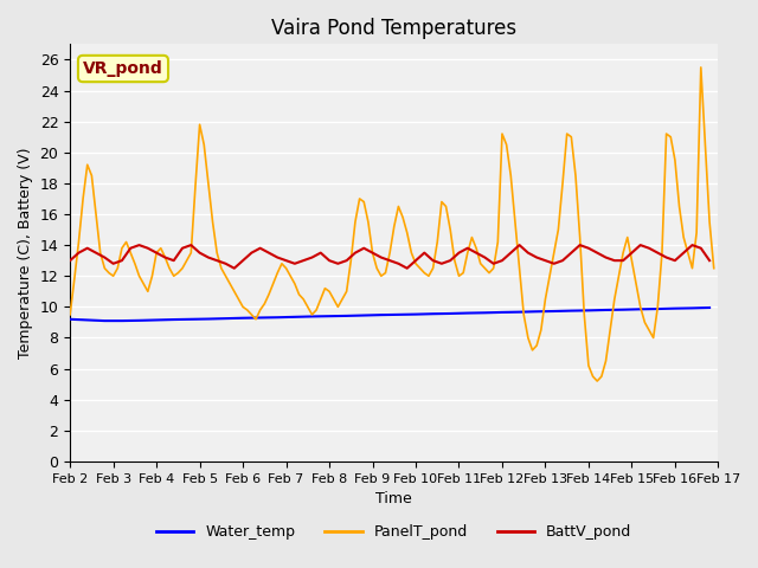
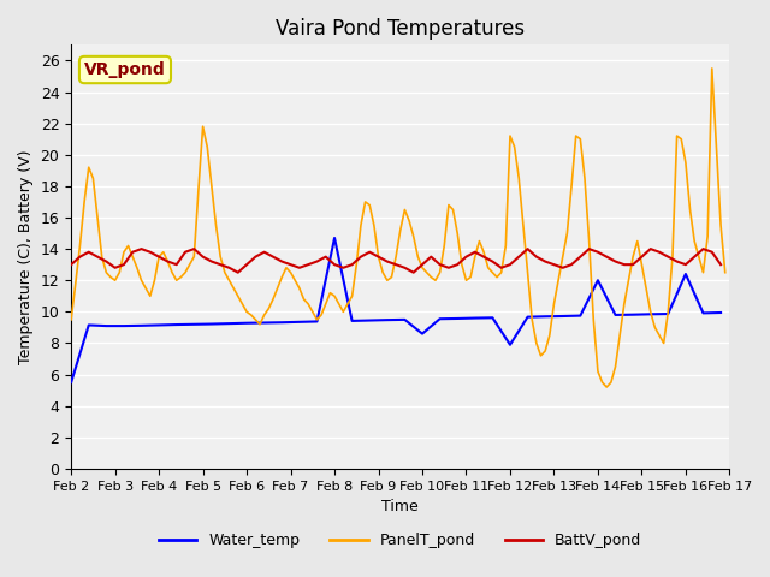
Water_temp/Feb 2: 9.2 -> 5.5
Water_temp/Feb 8: 9.4 -> 14.7
Water_temp/Feb 10: 9.5 -> 8.6
Water_temp/Feb 12: 9.7 -> 7.9
Water_temp/Feb 14: 9.8 -> 12.0
Water_temp/Feb 16: 9.9 -> 12.4
